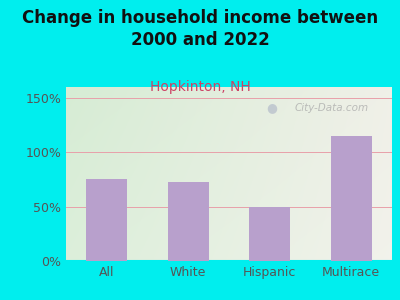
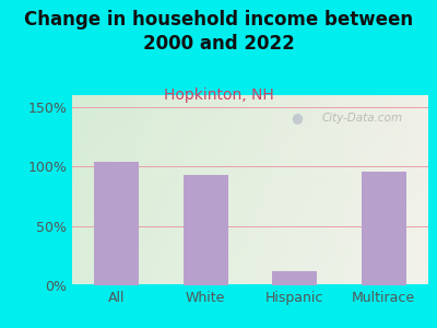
All: 75% -> 104%
White: 73% -> 93%
Hispanic: 50% -> 12%
Multirace: 115% -> 96%
